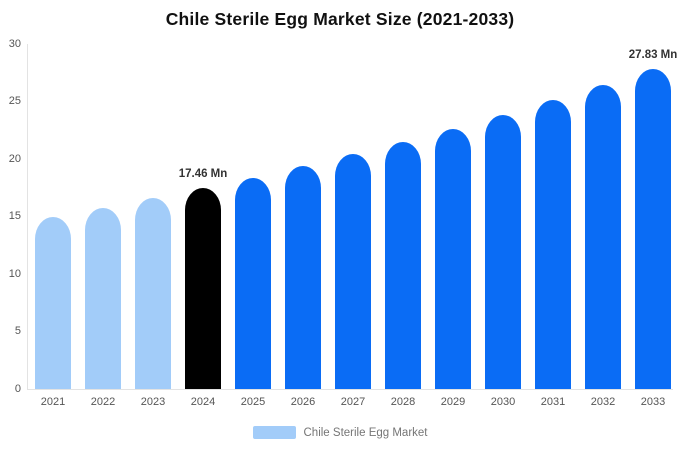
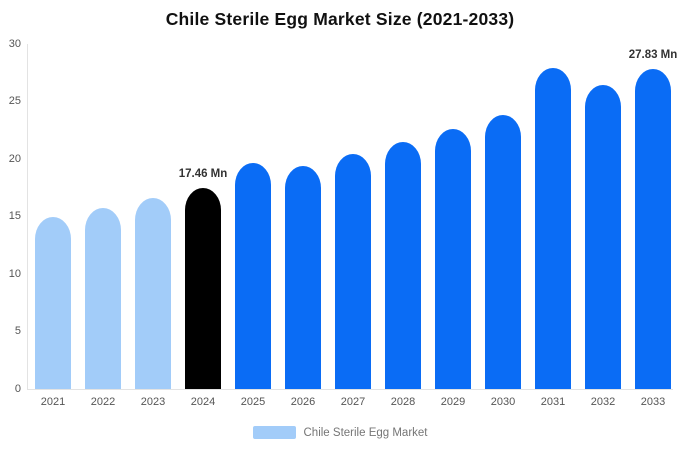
2025: 18.4 -> 19.7
2031: 25.1 -> 27.9
